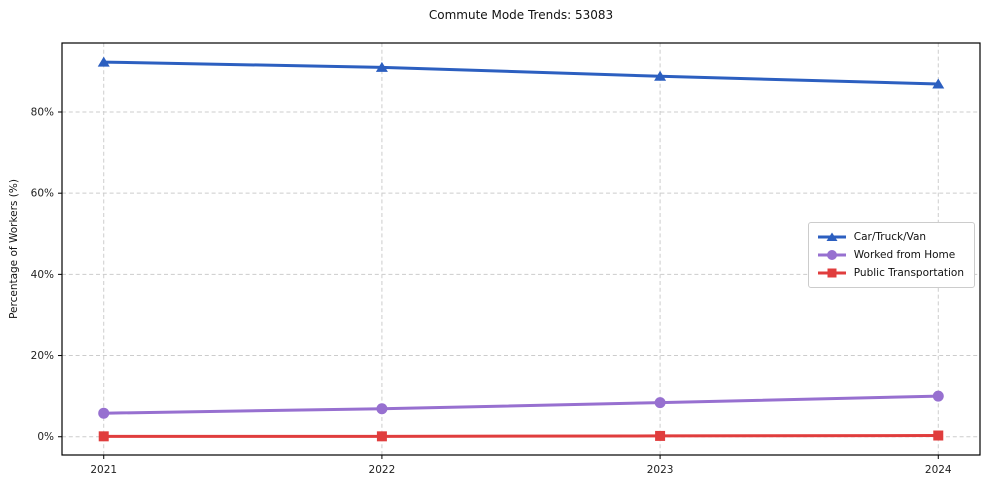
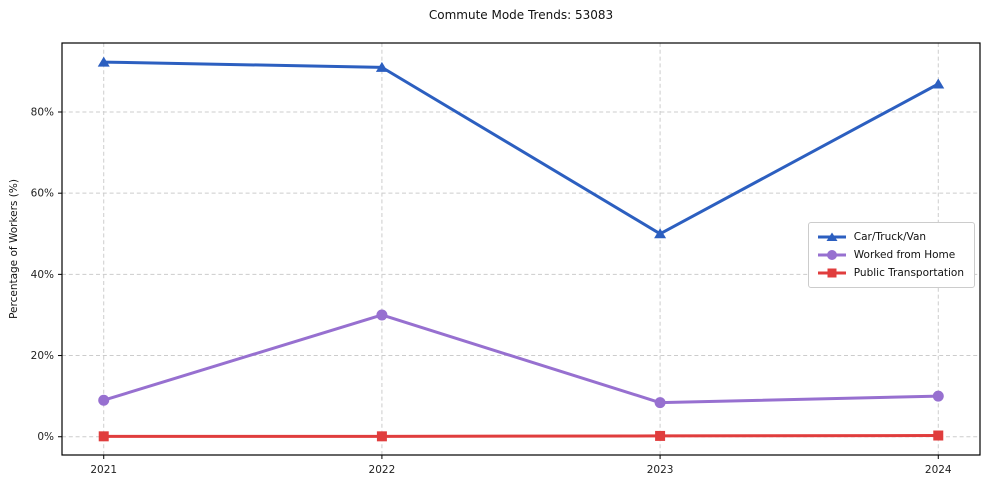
Worked from Home/2021: 6% -> 9%
Worked from Home/2022: 7% -> 30%
Car/Truck/Van/2023: 89% -> 50%
